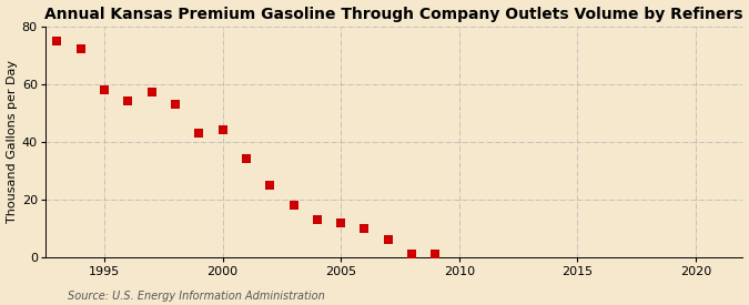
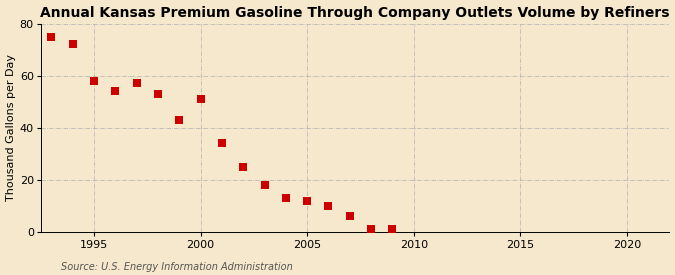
2000: 44 -> 51
